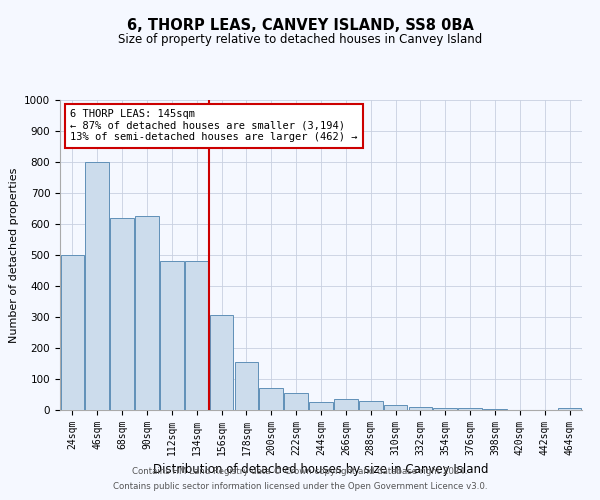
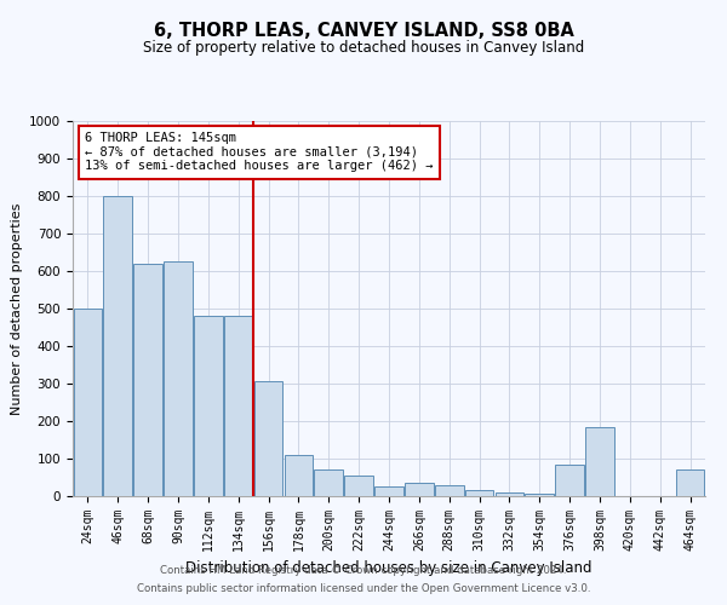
178sqm: 155 -> 110
376sqm: 8 -> 85
398sqm: 2 -> 185
464sqm: 5 -> 70
